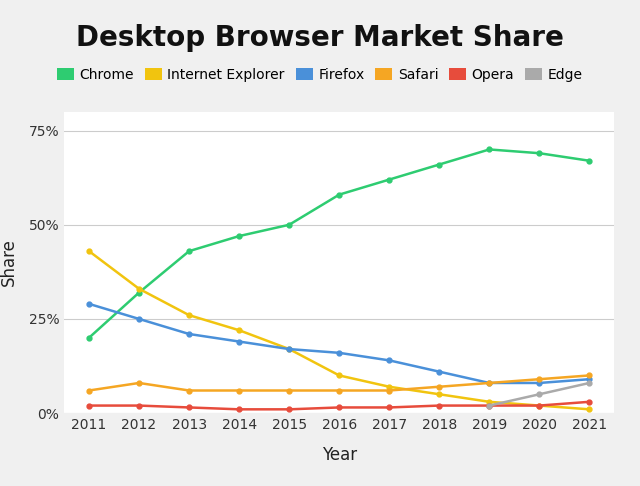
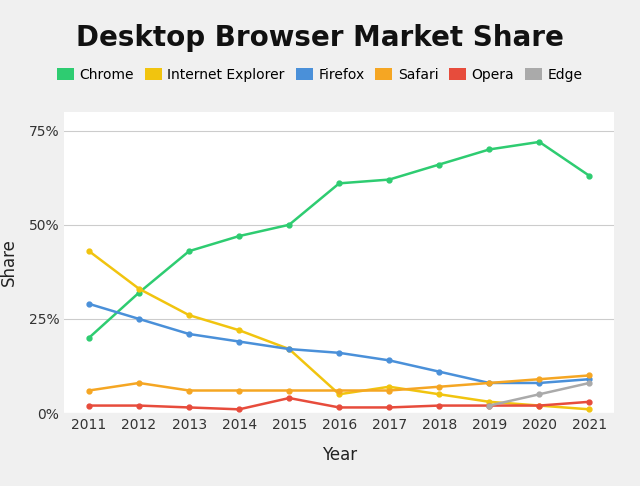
Opera/2015: 1.0% -> 4.0%
Chrome/2016: 58% -> 61%
Internet Explorer/2016: 10% -> 5%
Chrome/2020: 69% -> 72%
Chrome/2021: 67% -> 63%
